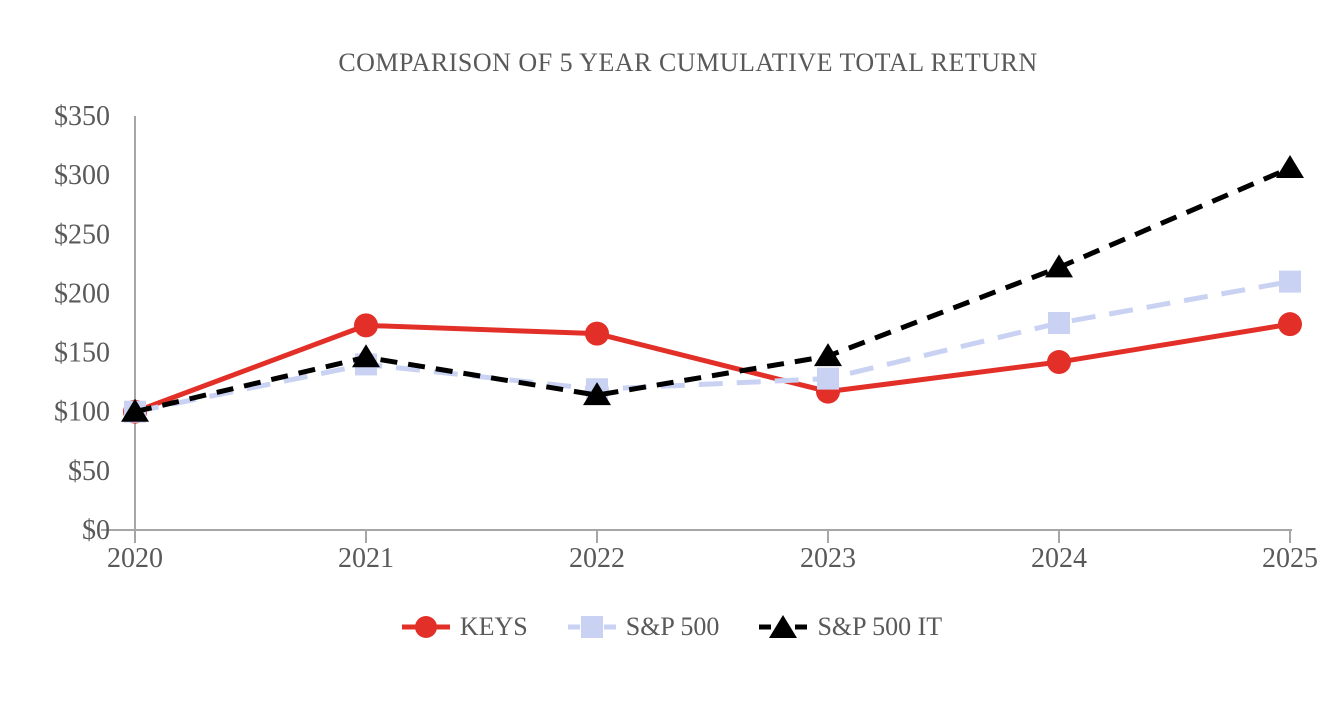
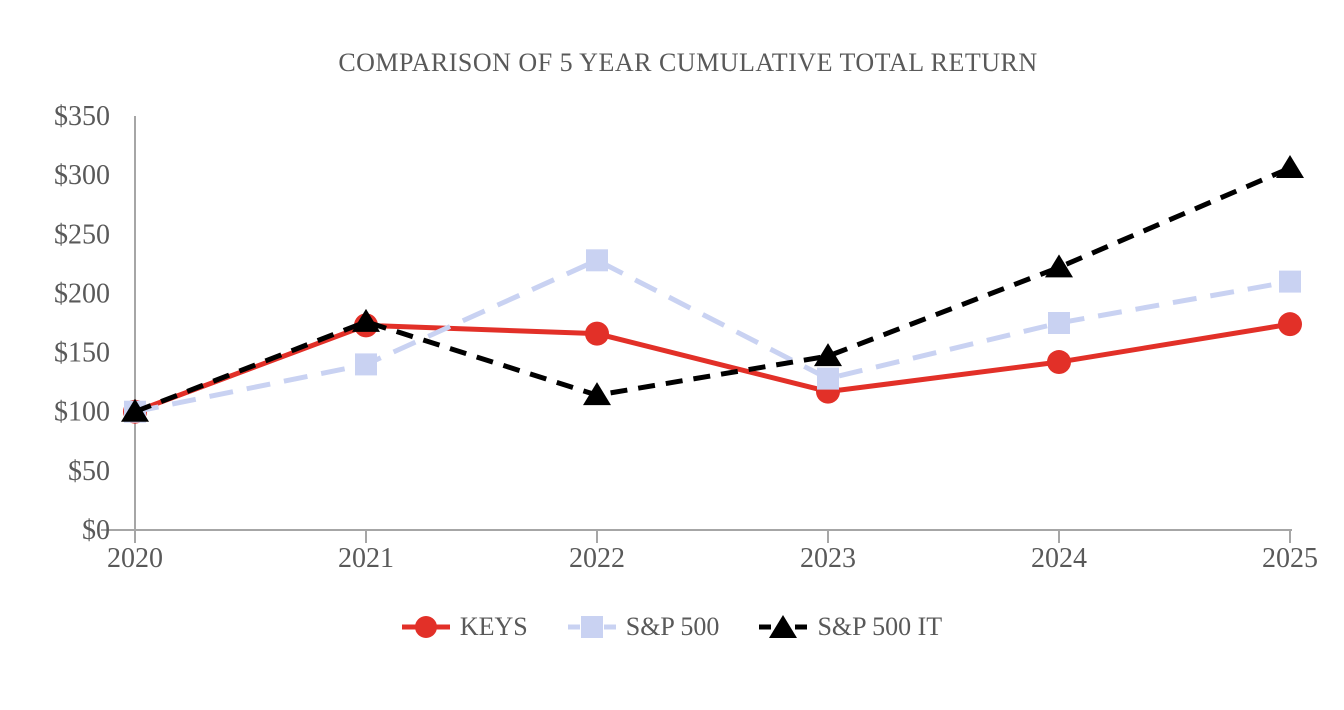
S&P 500 IT/2021: $146 -> $176
S&P 500/2022: $119 -> $228
